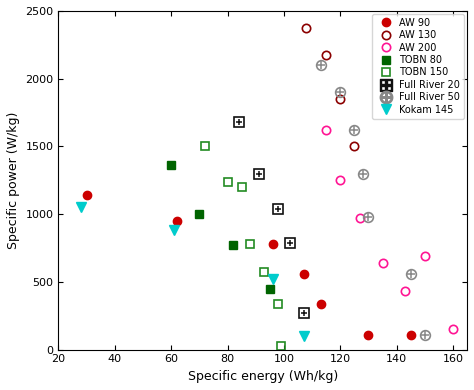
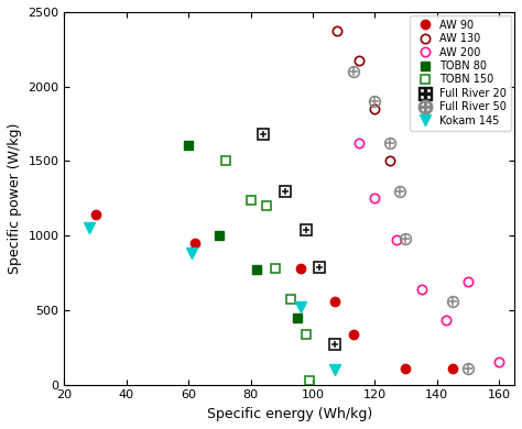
TOBN 80/60: 1360 -> 1610
